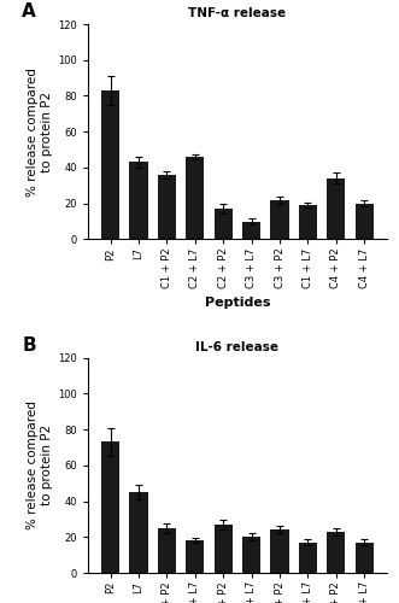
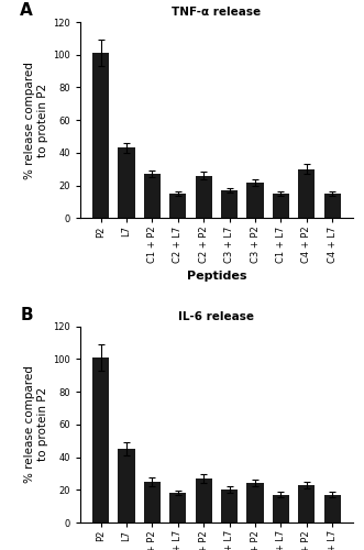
TNF-α release/P2: 83 -> 101
TNF-α release/C1 + P2: 36 -> 27
TNF-α release/C2 + L7: 46 -> 15
TNF-α release/C2 + P2: 17 -> 26
TNF-α release/C3 + L7: 10 -> 17
TNF-α release/C1 + L7: 19 -> 15
TNF-α release/C4 + P2: 34 -> 30
TNF-α release/C4 + L7: 20 -> 15
IL-6 release/P2: 73 -> 101
